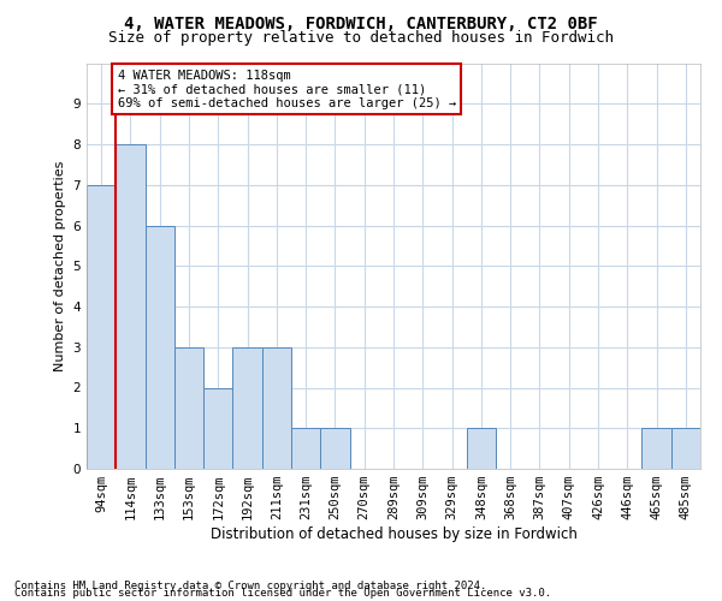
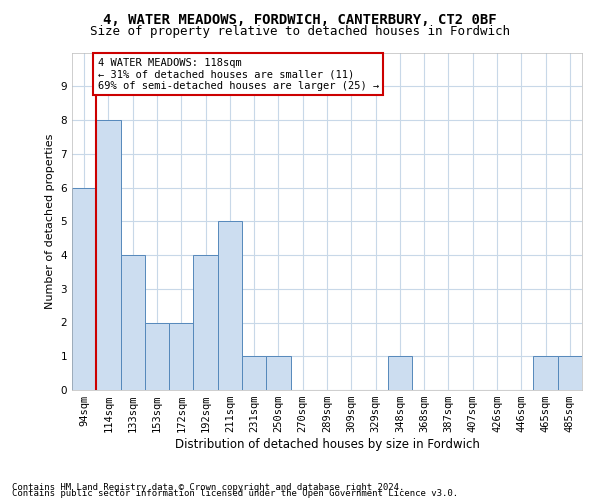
94sqm: 7 -> 6
133sqm: 6 -> 4
153sqm: 3 -> 2
192sqm: 3 -> 4
211sqm: 3 -> 5
